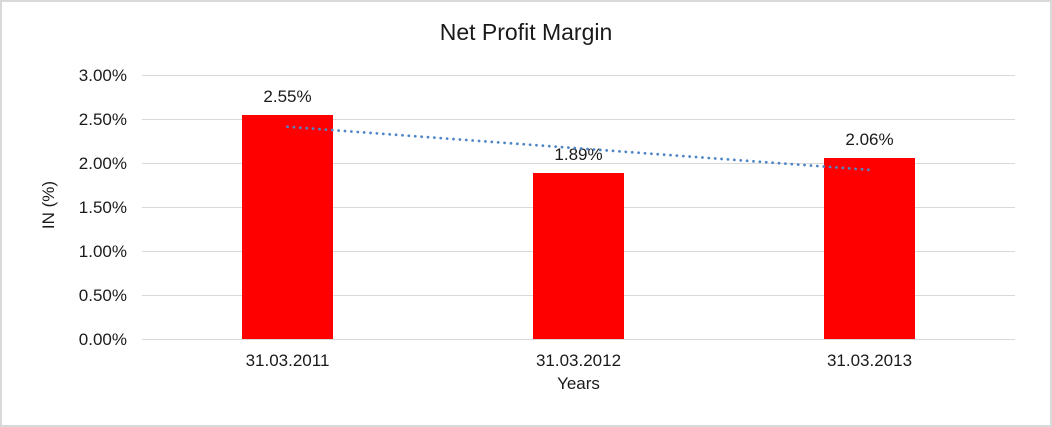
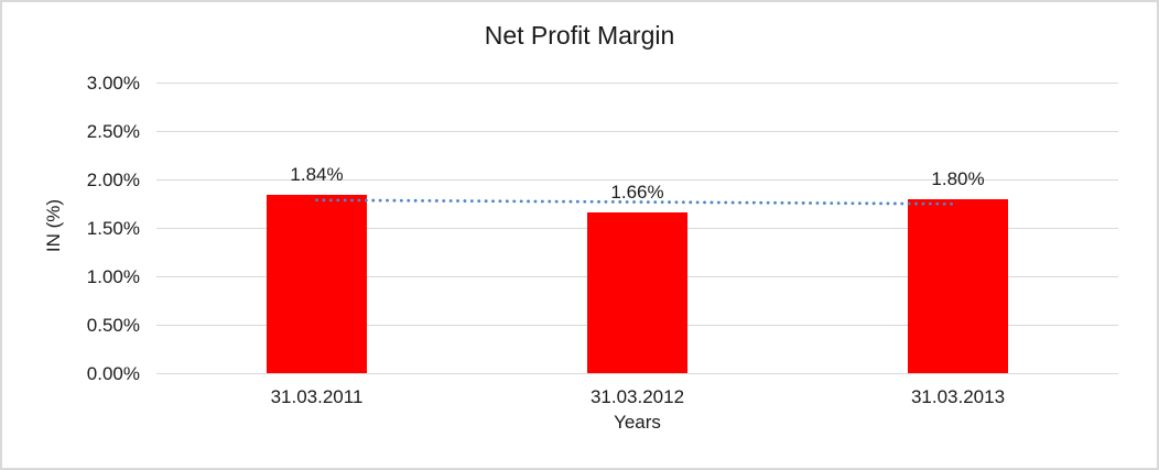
31.03.2011: 2.55% -> 1.84%
31.03.2012: 1.89% -> 1.66%
31.03.2013: 2.06% -> 1.80%
